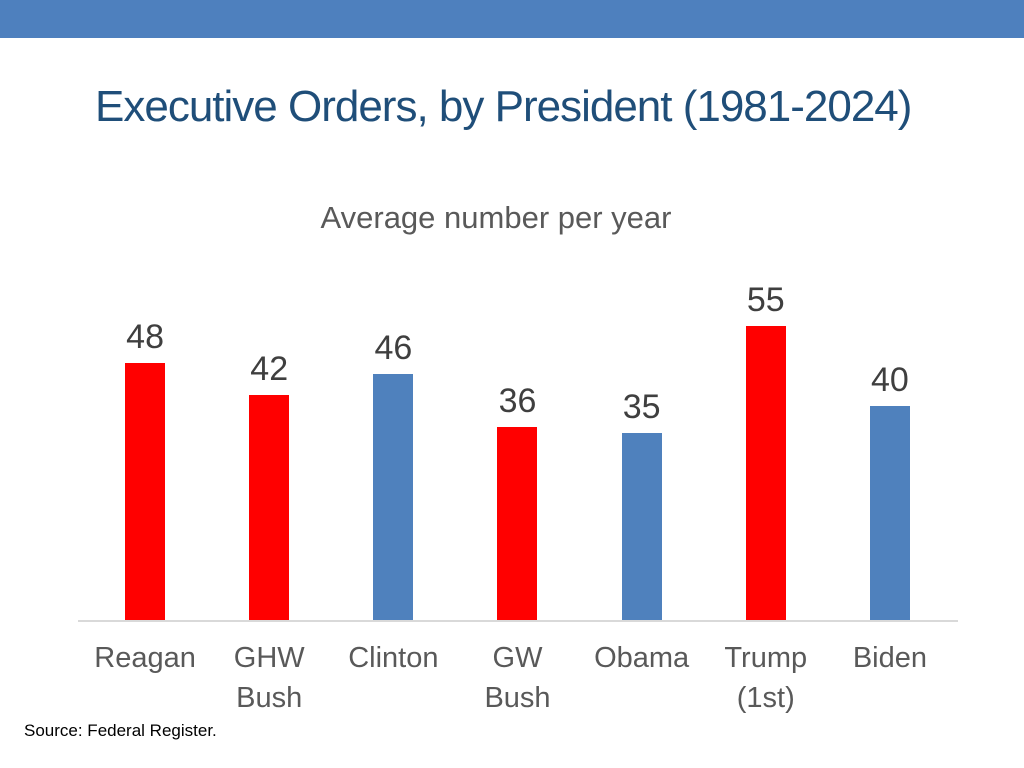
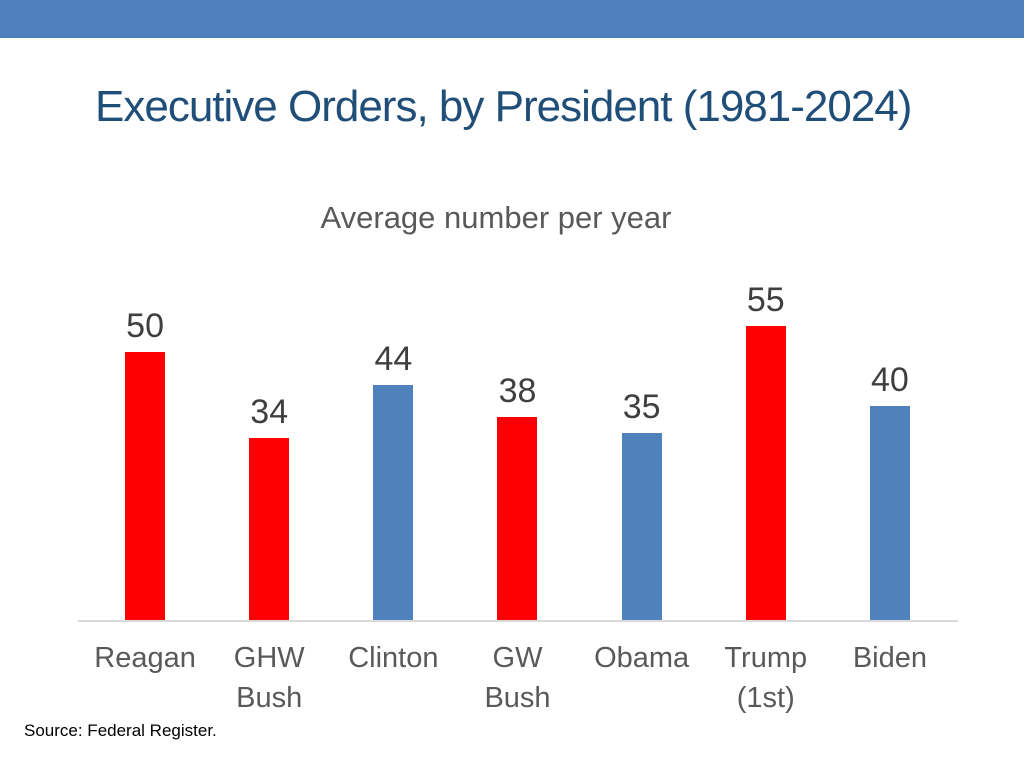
Reagan: 48 -> 50
GHW Bush: 42 -> 34
Clinton: 46 -> 44
GW Bush: 36 -> 38
